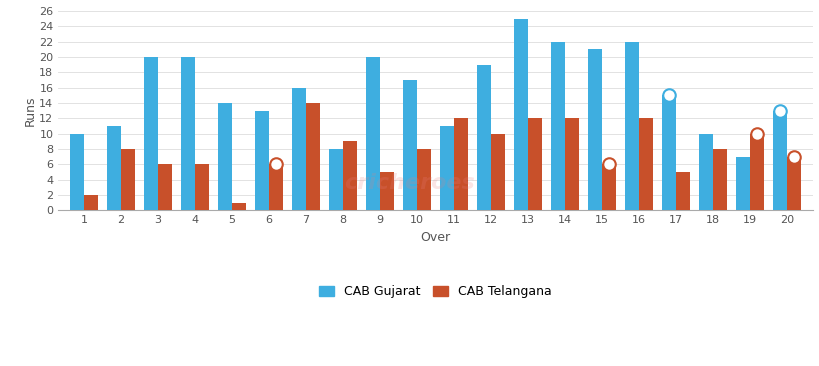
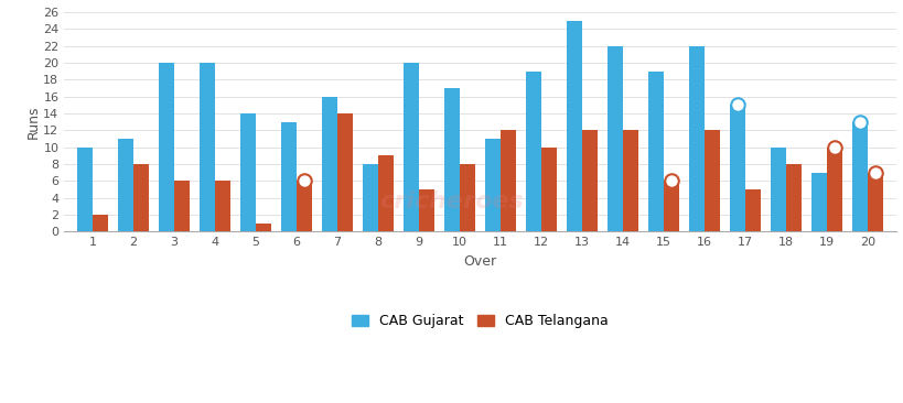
CAB Gujarat/15: 21 -> 19
